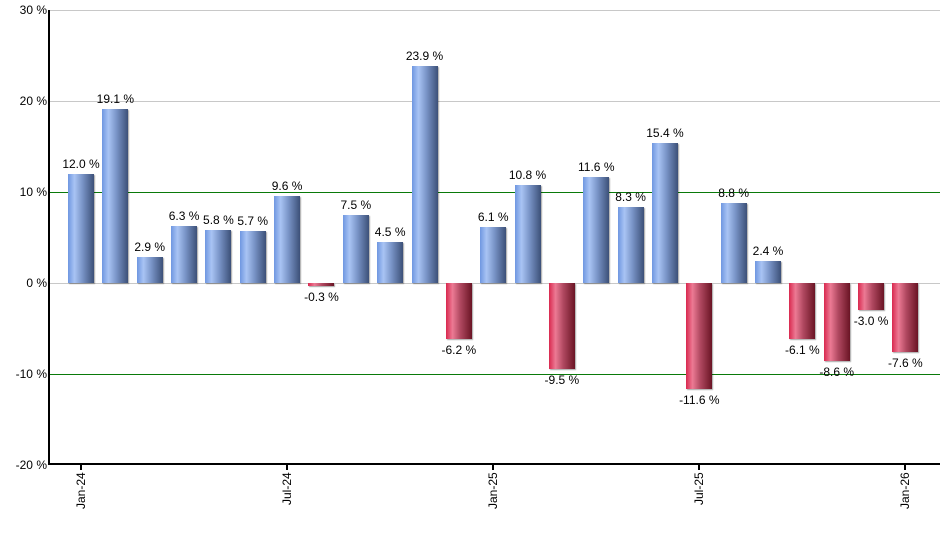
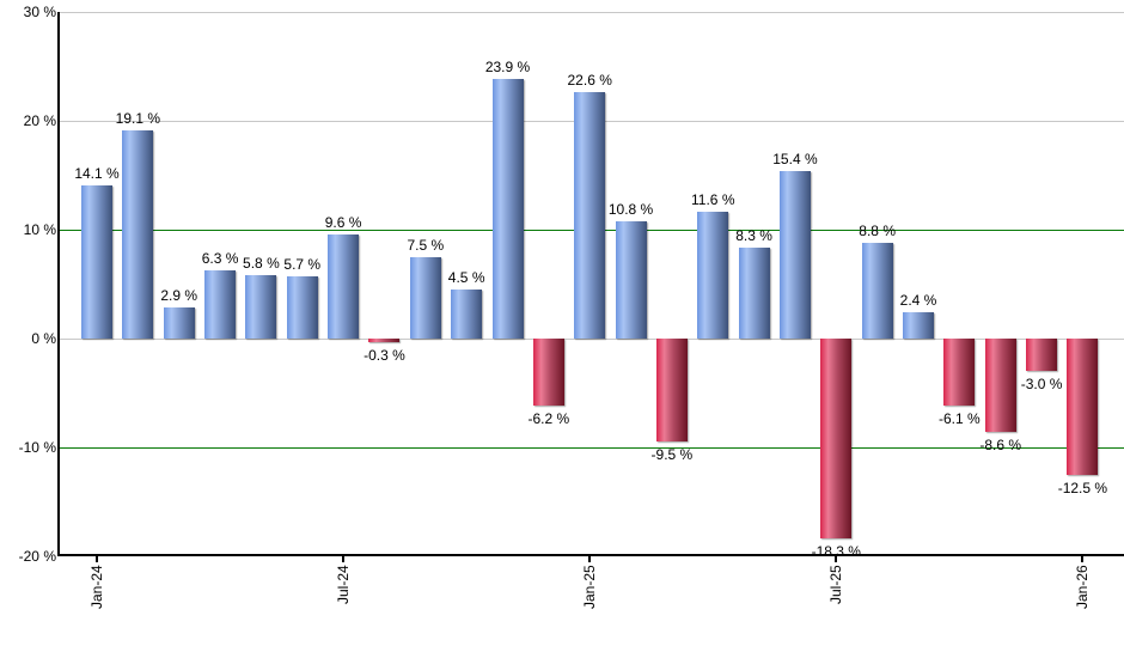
Jan-24: 12.0 -> 14.1
Jan-25: 6.1 -> 22.6
Jul-25: -11.6 -> -18.3
Jan-26: -7.6 -> -12.5
